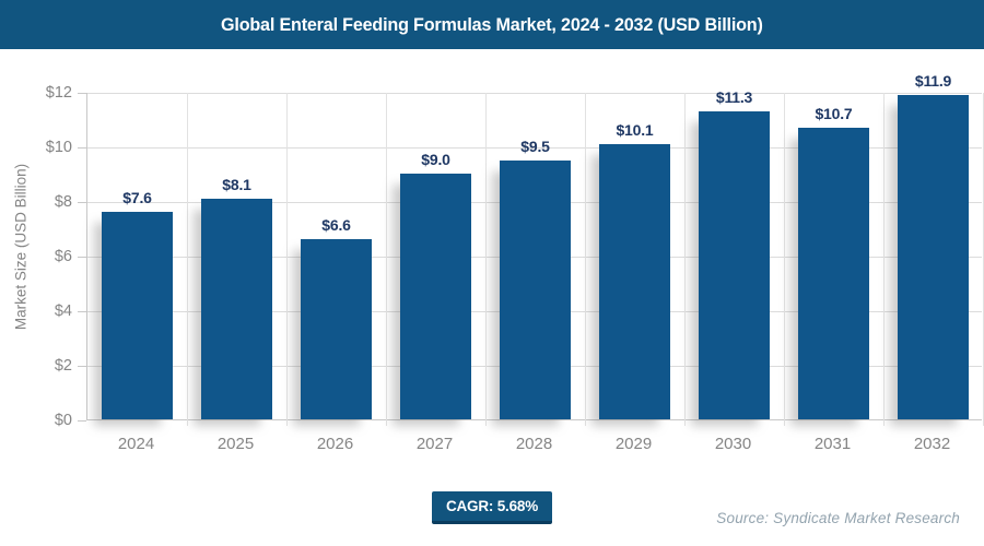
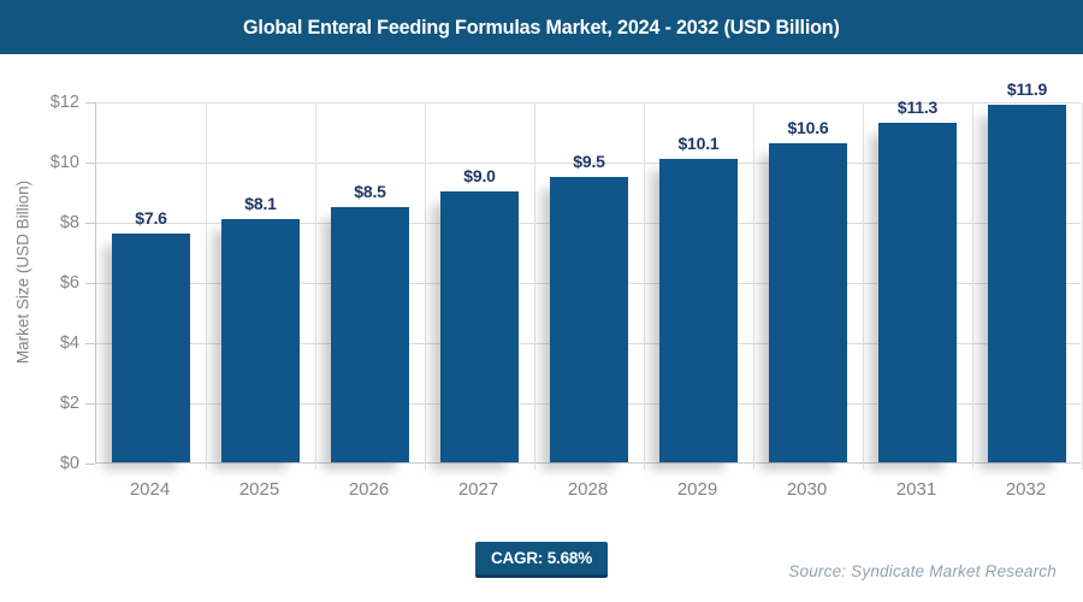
2026: $6.6 -> $8.5
2030: $11.3 -> $10.6
2031: $10.7 -> $11.3
